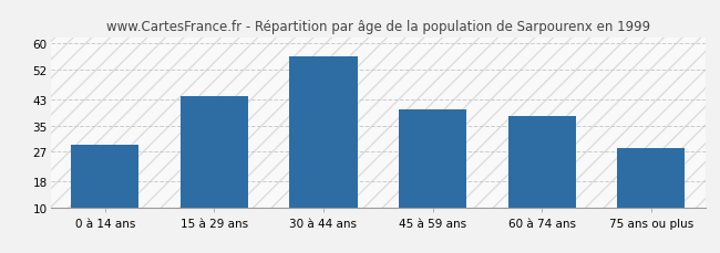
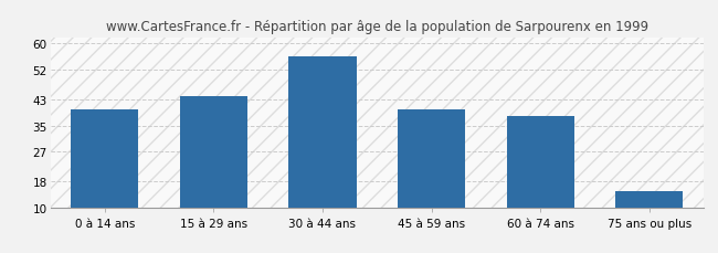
0 à 14 ans: 29 -> 40
75 ans ou plus: 28 -> 15
